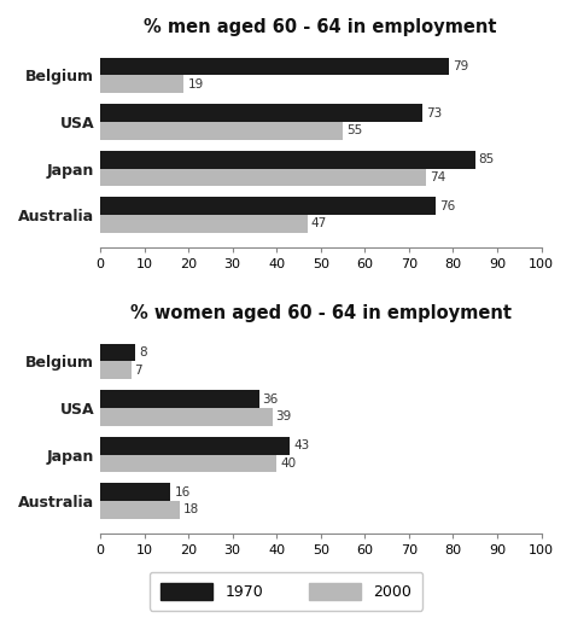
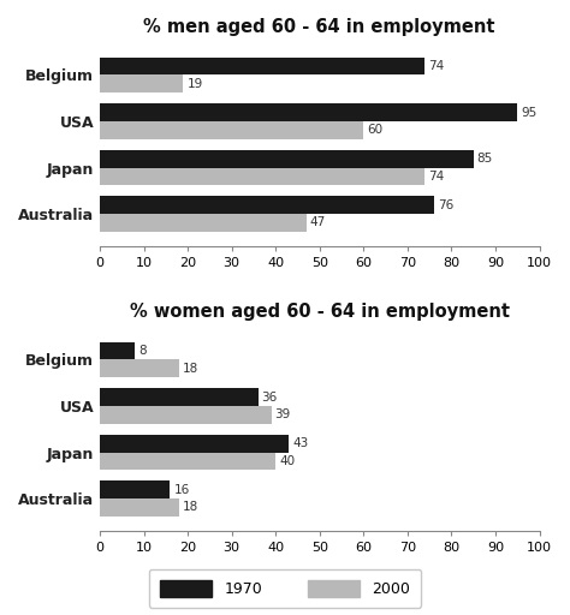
% men aged 60 - 64 in employment/1970/Belgium: 79 -> 74
% men aged 60 - 64 in employment/1970/USA: 73 -> 95
% men aged 60 - 64 in employment/2000/USA: 55 -> 60
% women aged 60 - 64 in employment/2000/Belgium: 7 -> 18
